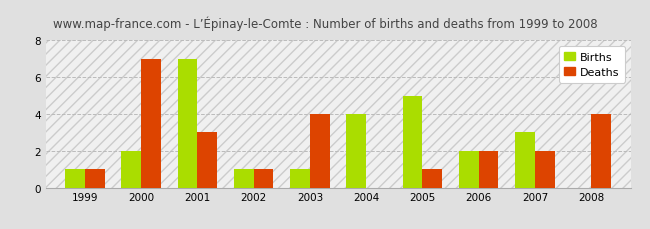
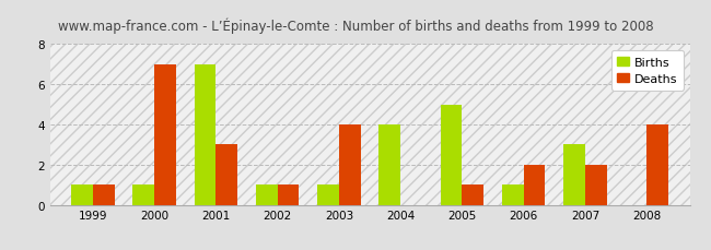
Births/2000: 2 -> 1
Births/2006: 2 -> 1
